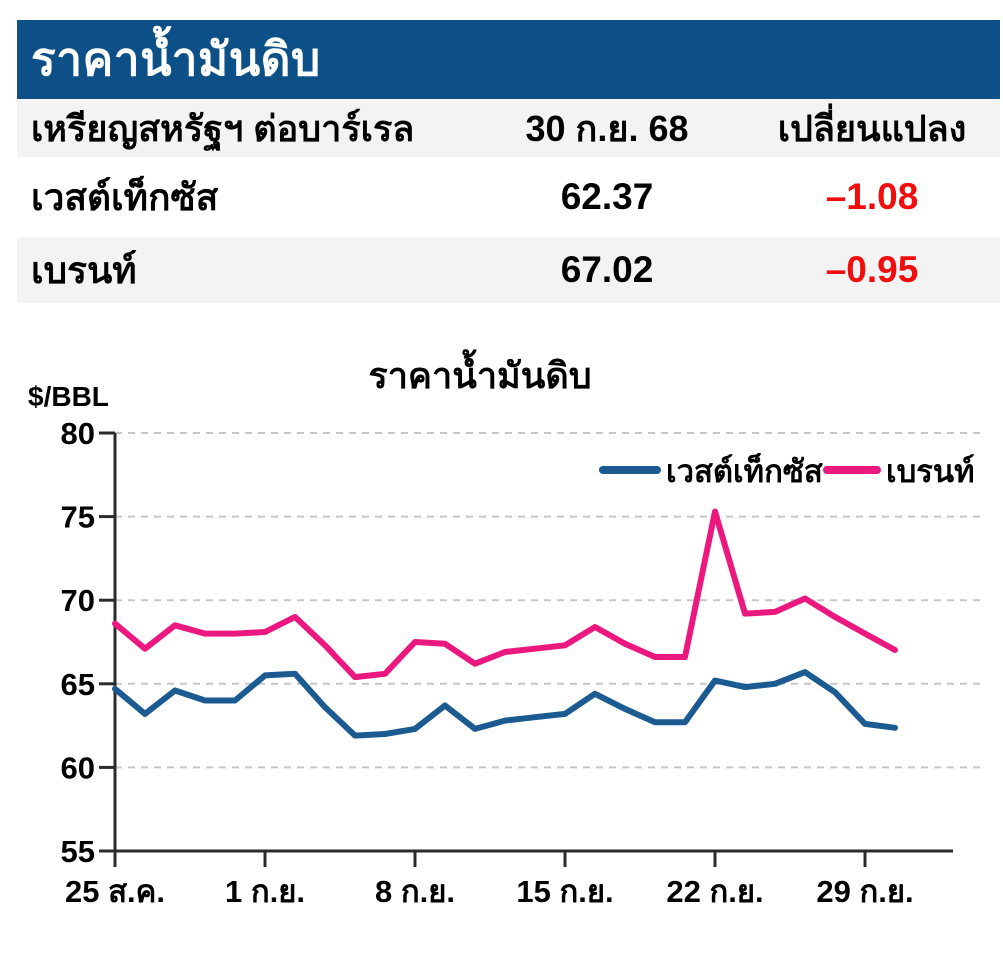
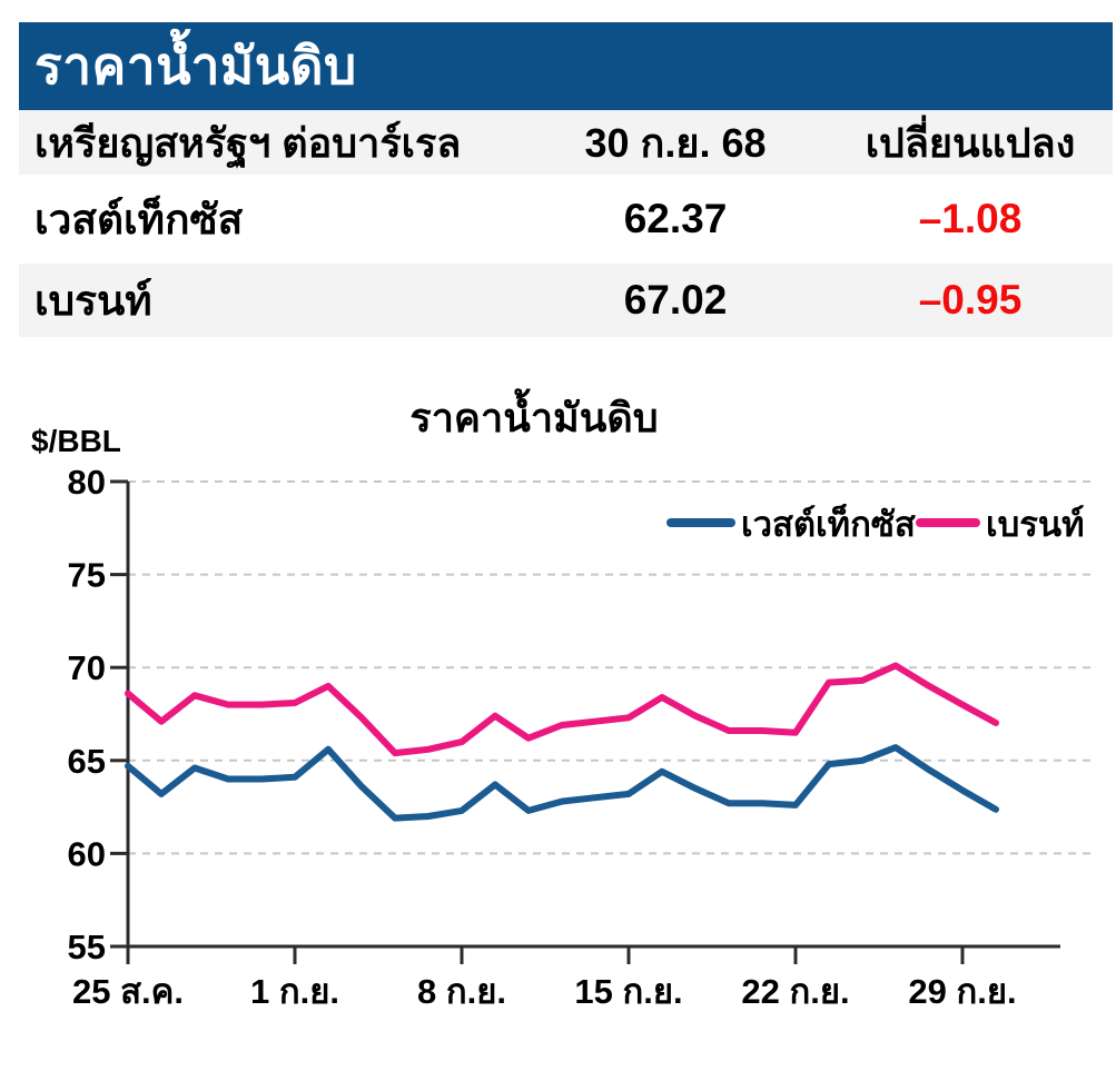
เวสต์เท็กซัส/1 ก.ย.: 65.5 -> 64.1
เบรนท์/8 ก.ย.: 67.5 -> 66.0
เวสต์เท็กซัส/22 ก.ย.: 65.2 -> 62.6
เบรนท์/22 ก.ย.: 75.3 -> 66.5
เวสต์เท็กซัส/29 ก.ย.: 62.6 -> 63.4
